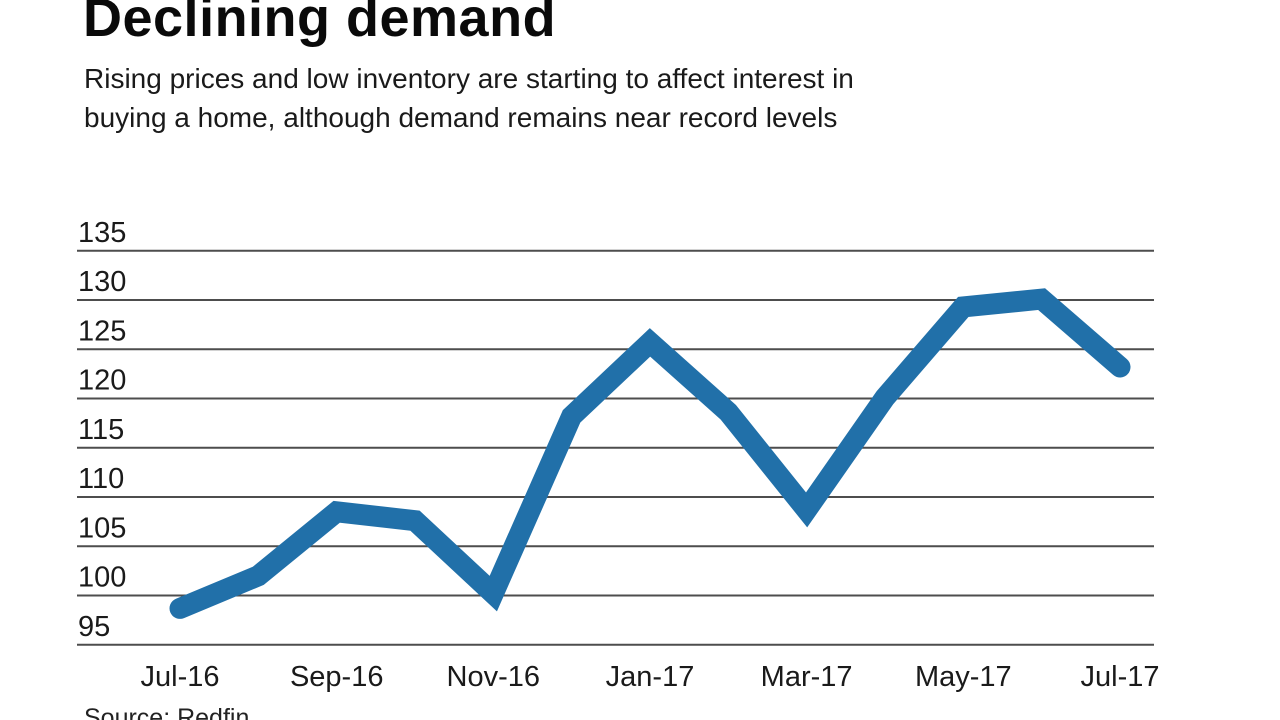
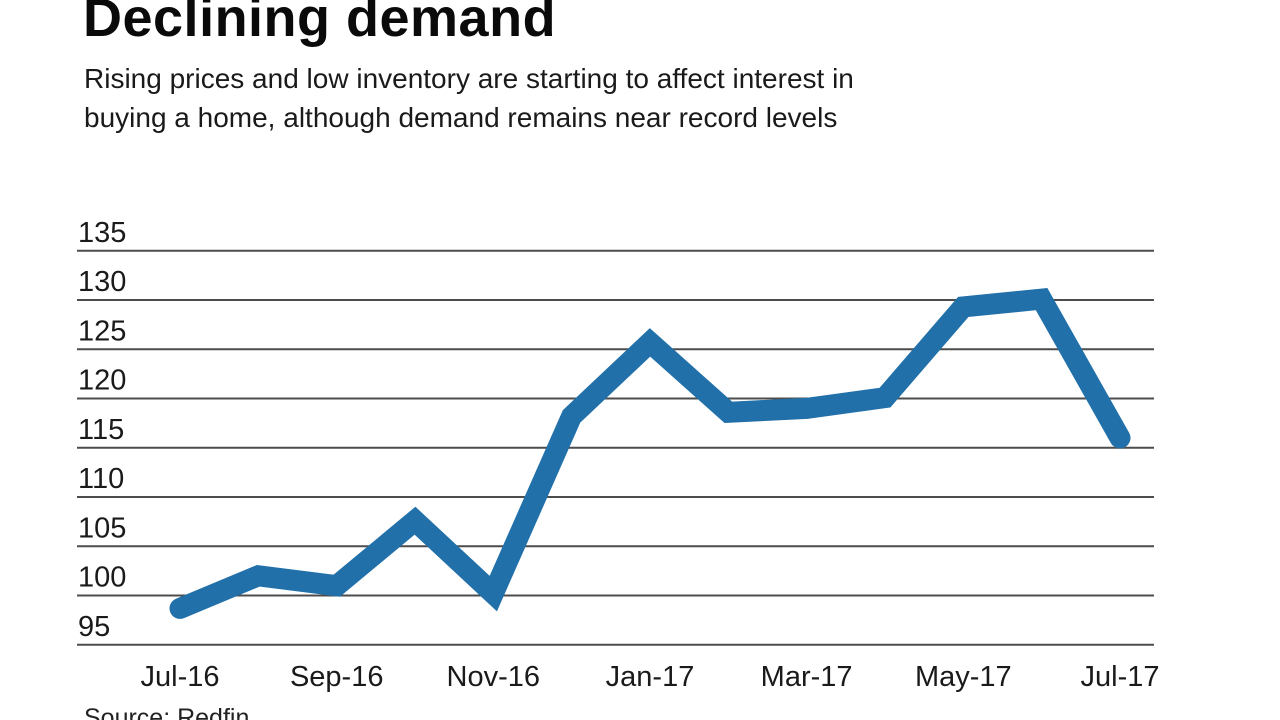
Sep-16: 108 -> 101
Mar-17: 109 -> 119
Jul-17: 123 -> 116
